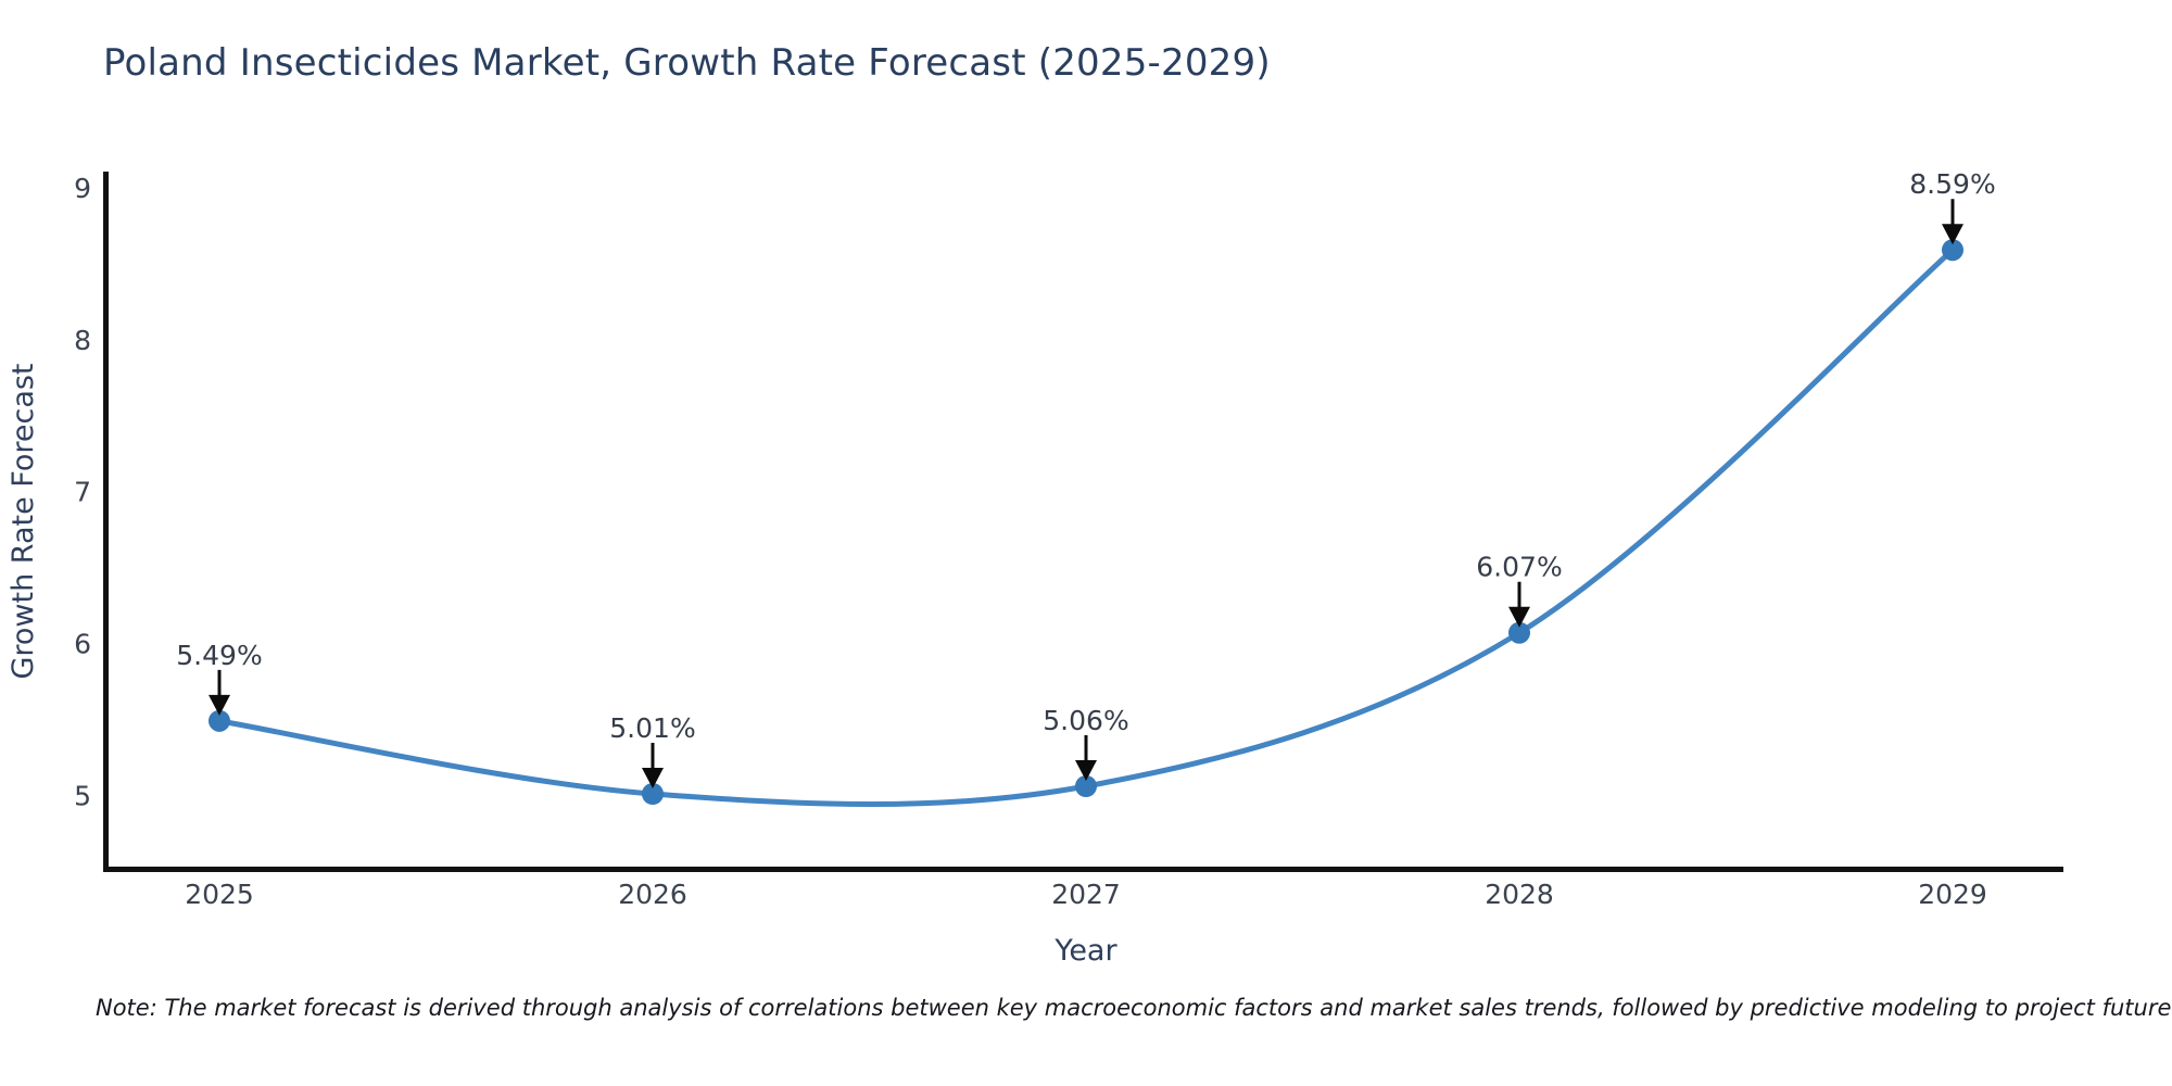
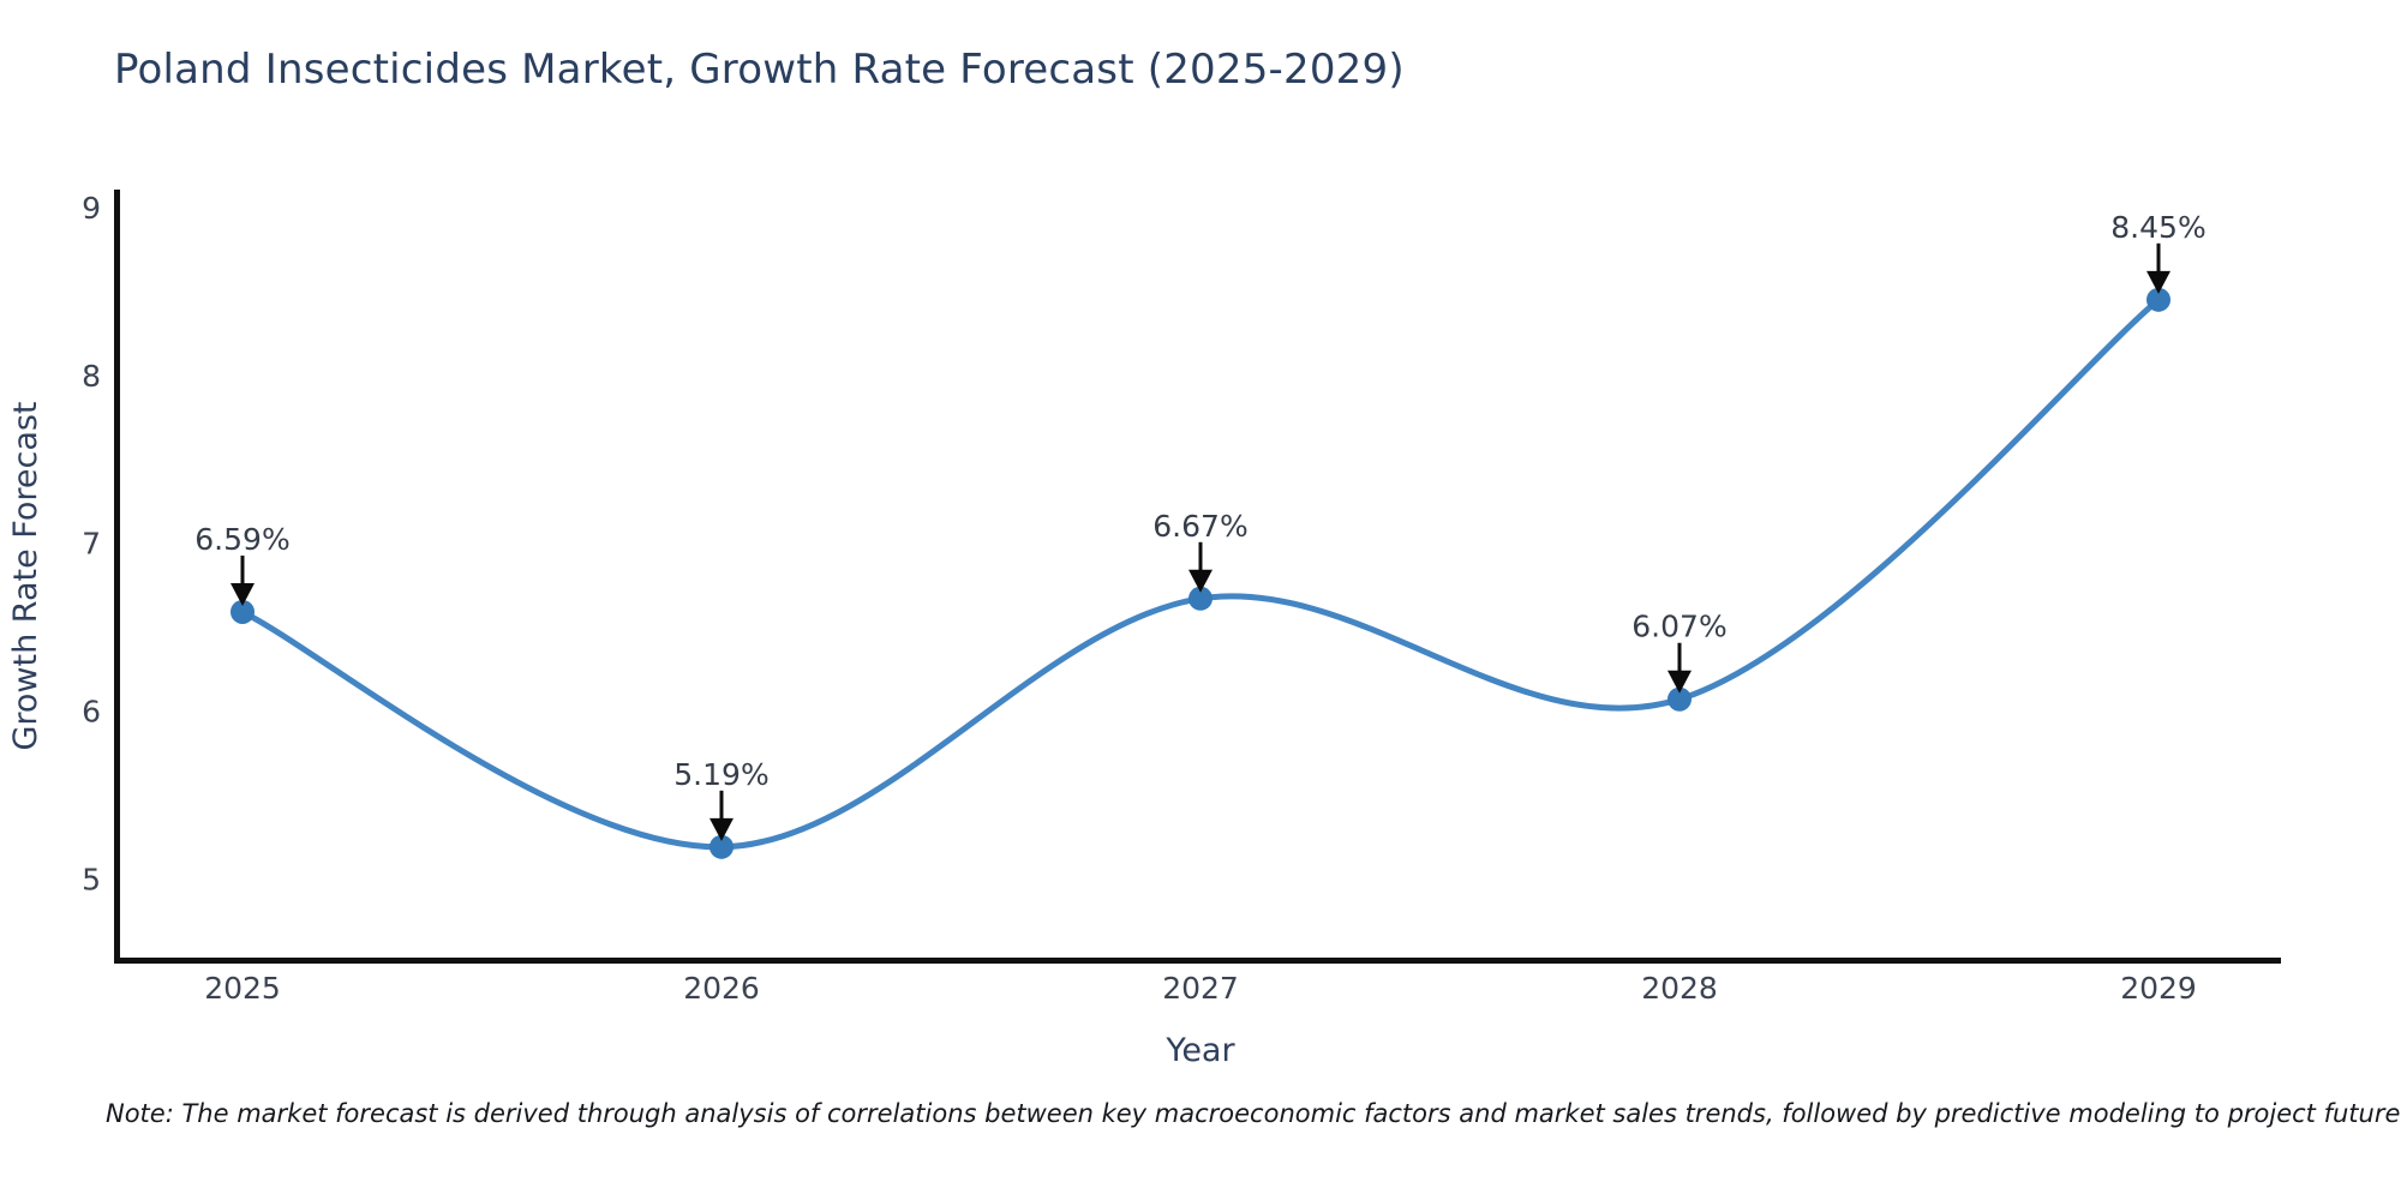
2025: 5.49% -> 6.59%
2026: 5.01% -> 5.19%
2027: 5.06% -> 6.67%
2029: 8.59% -> 8.45%
